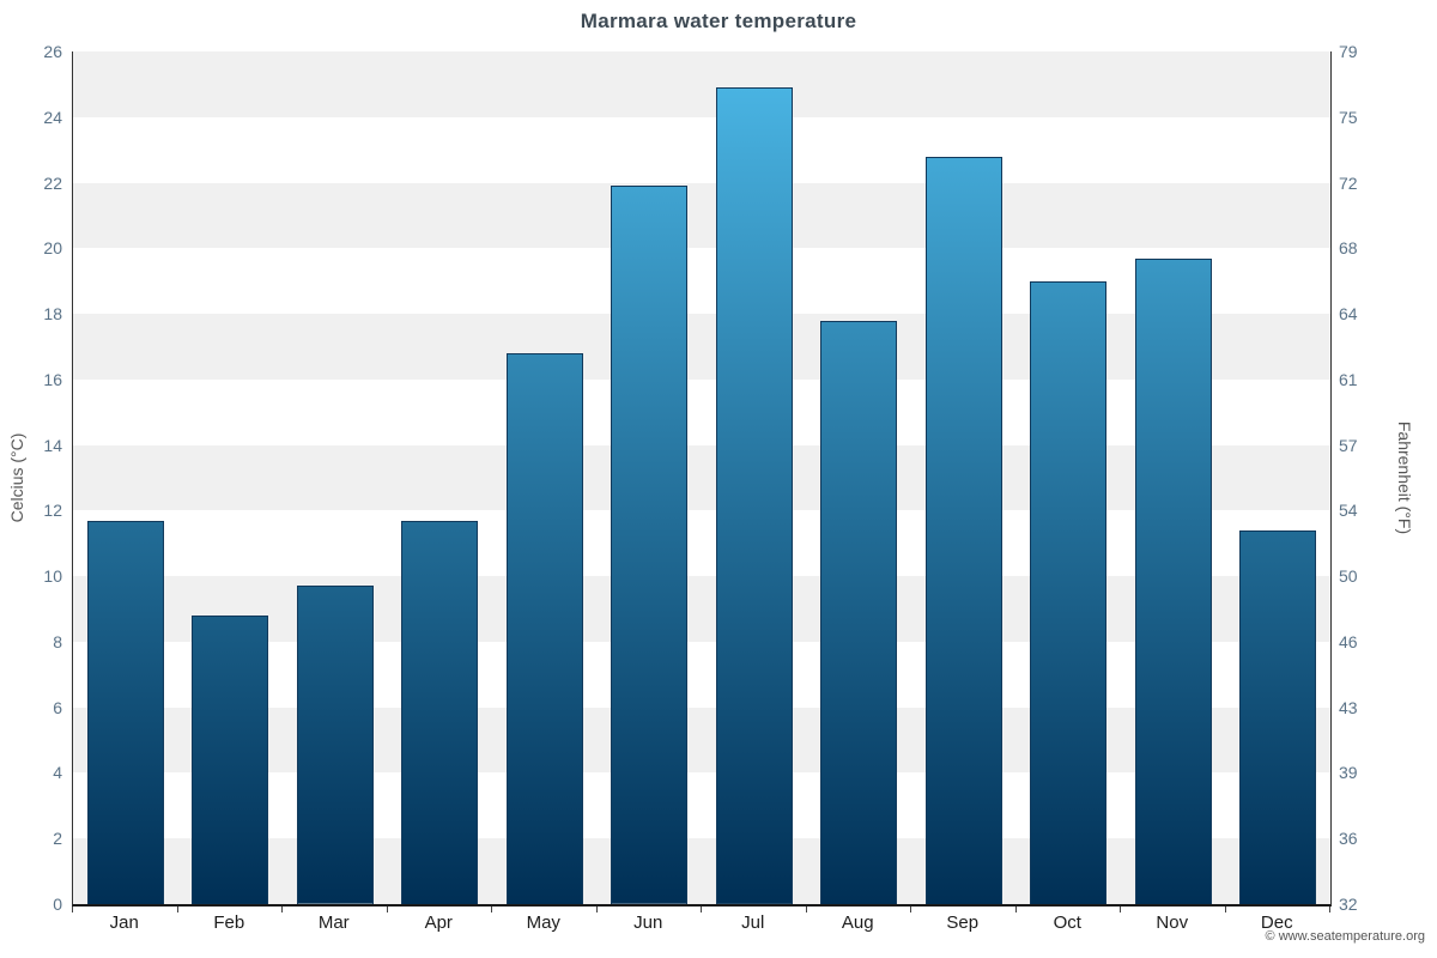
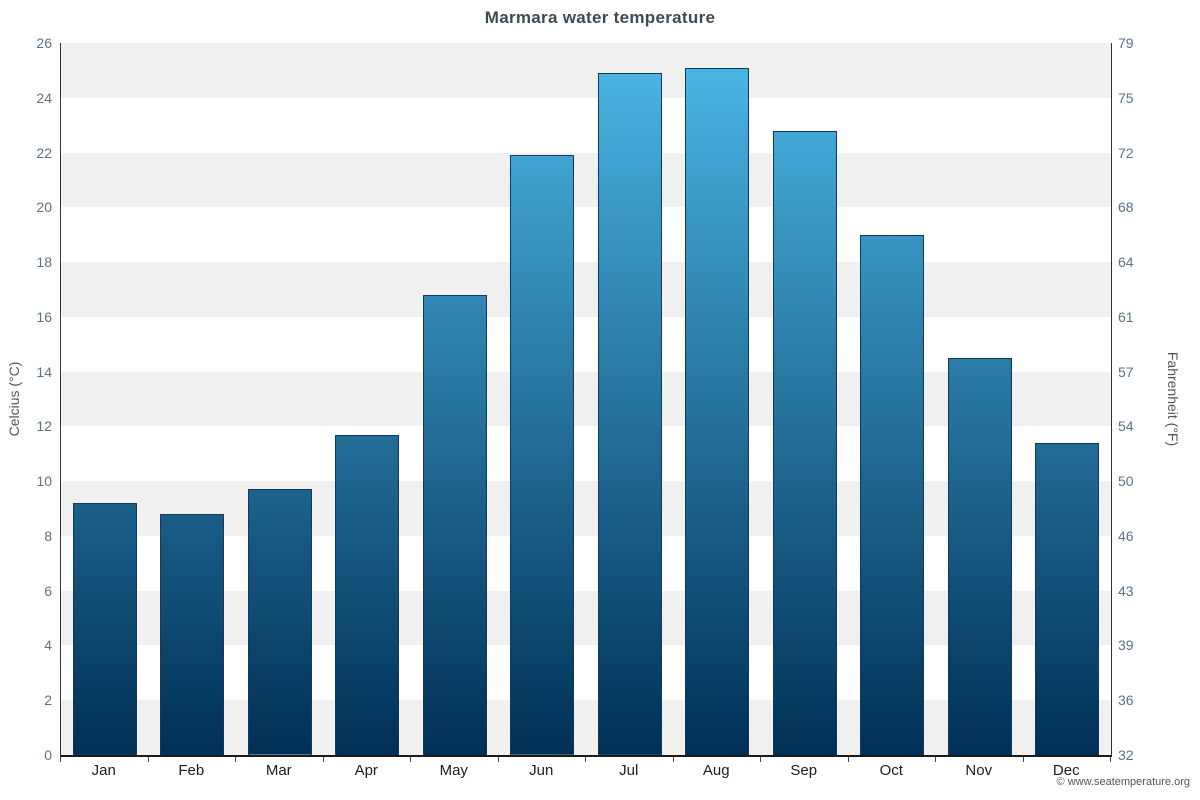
Jan: 11.7 -> 9.2
Aug: 17.8 -> 25.1
Nov: 19.7 -> 14.5
